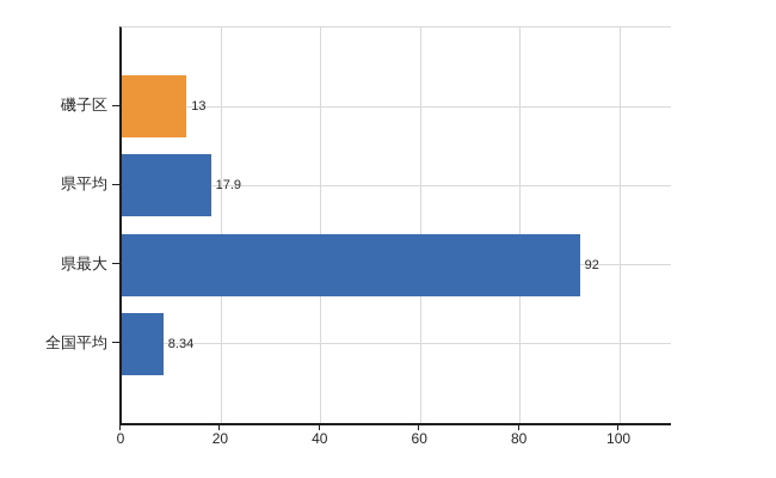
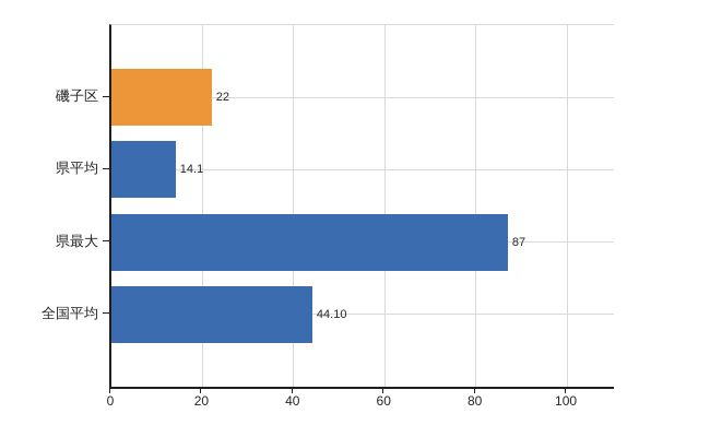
磯子区: 13 -> 22
県平均: 17.9 -> 14.1
県最大: 92 -> 87
全国平均: 8.34 -> 44.10
